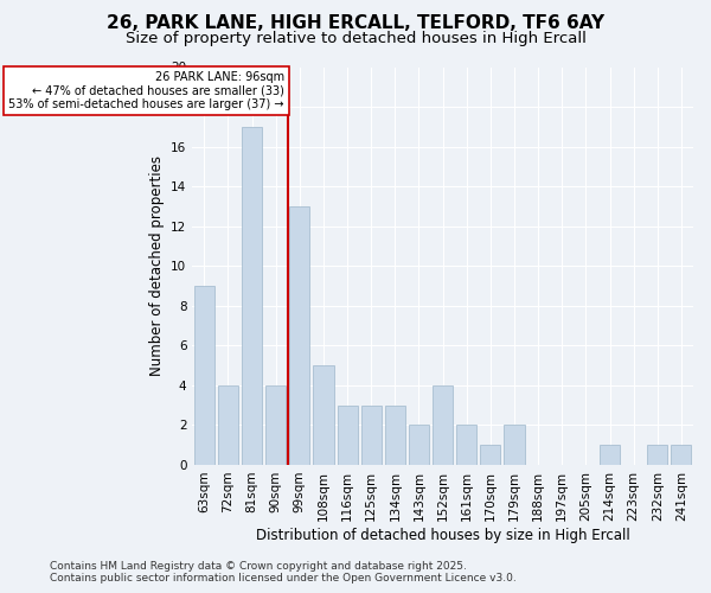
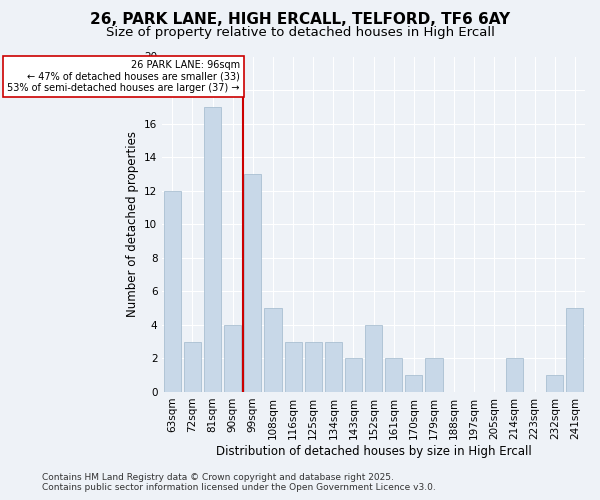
63sqm: 9 -> 12
72sqm: 4 -> 3
214sqm: 1 -> 2
241sqm: 1 -> 5
